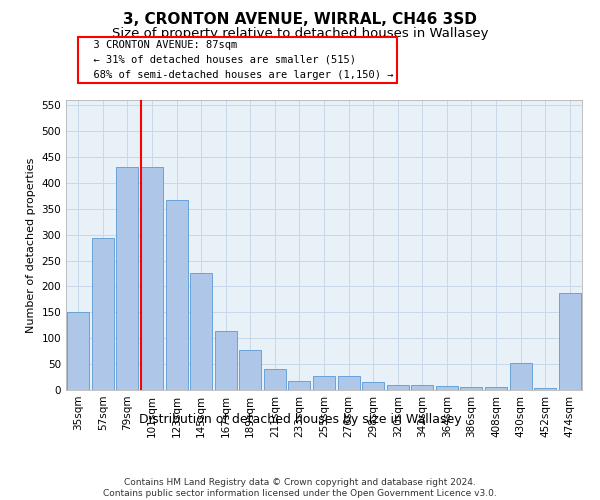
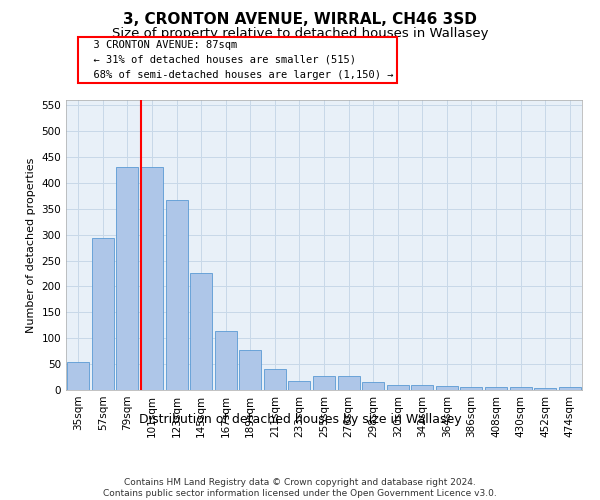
35sqm: 150 -> 55
430sqm: 52 -> 5
474sqm: 188 -> 5
